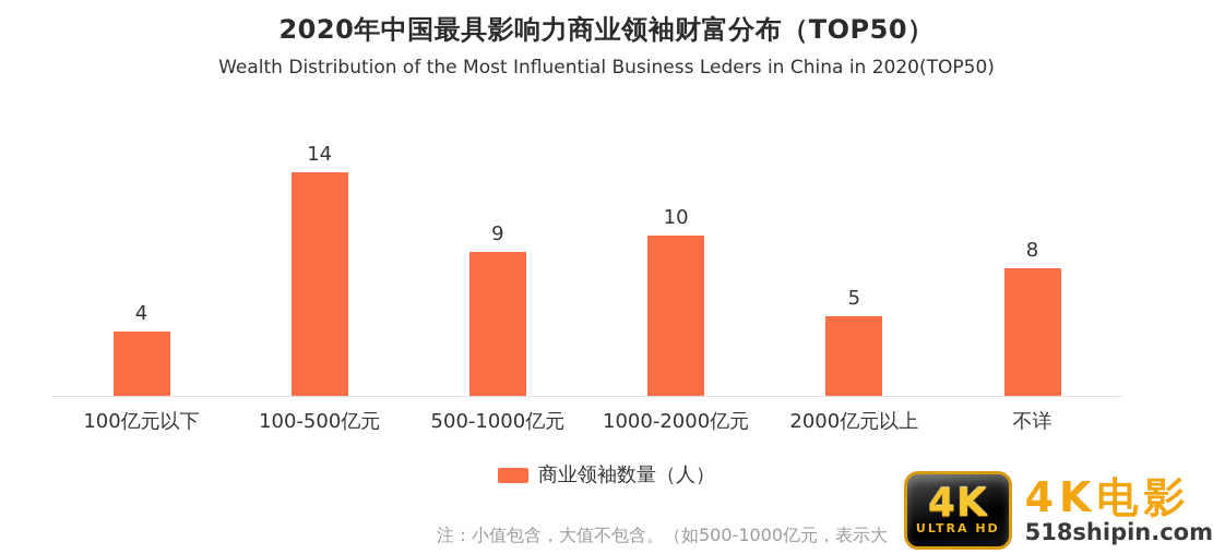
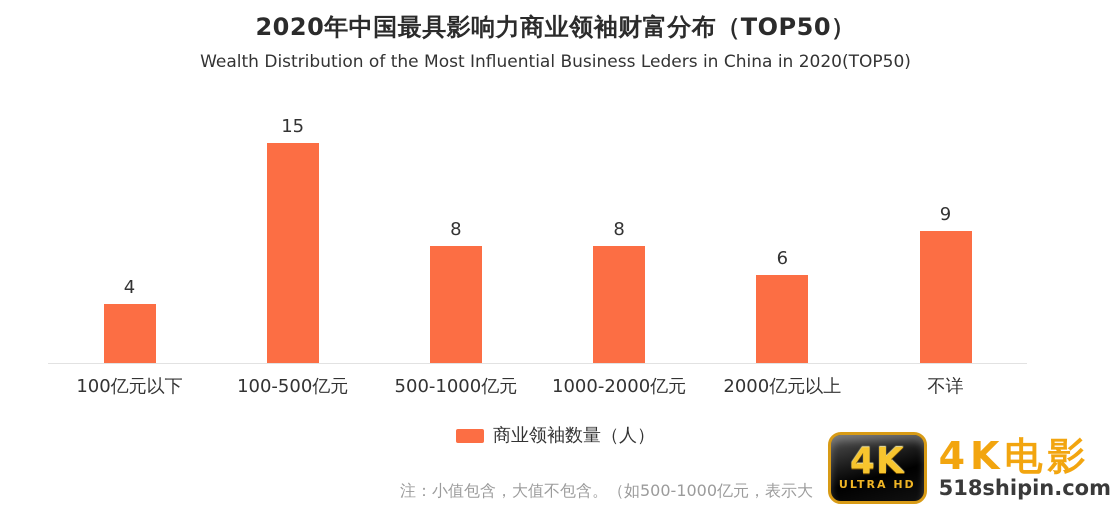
100-500亿元: 14 -> 15
500-1000亿元: 9 -> 8
1000-2000亿元: 10 -> 8
2000亿元以上: 5 -> 6
不详: 8 -> 9
